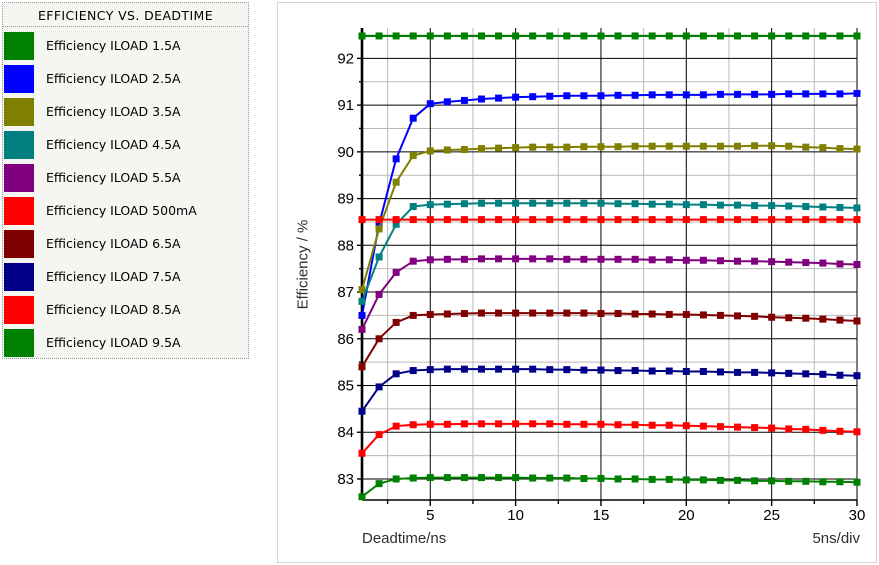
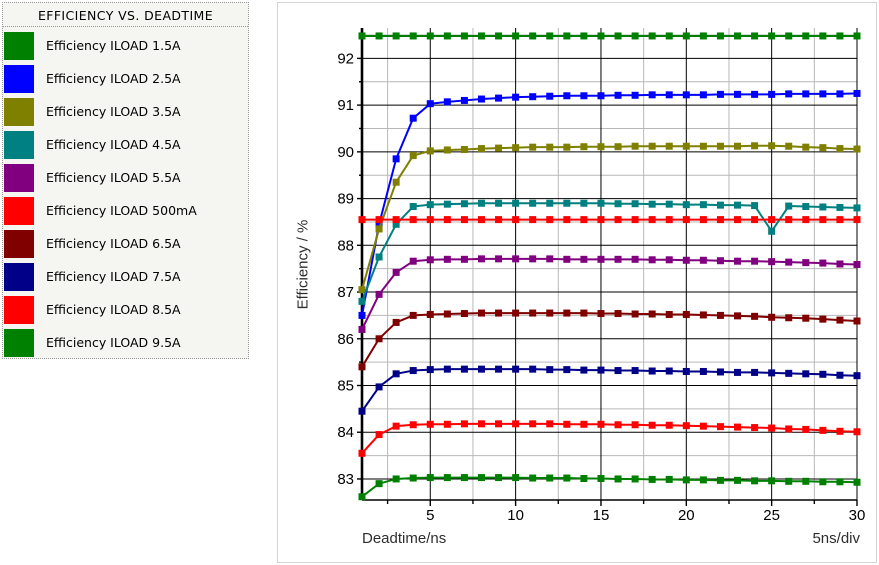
Efficiency ILOAD 4.5A/25: 88.8 -> 88.3
